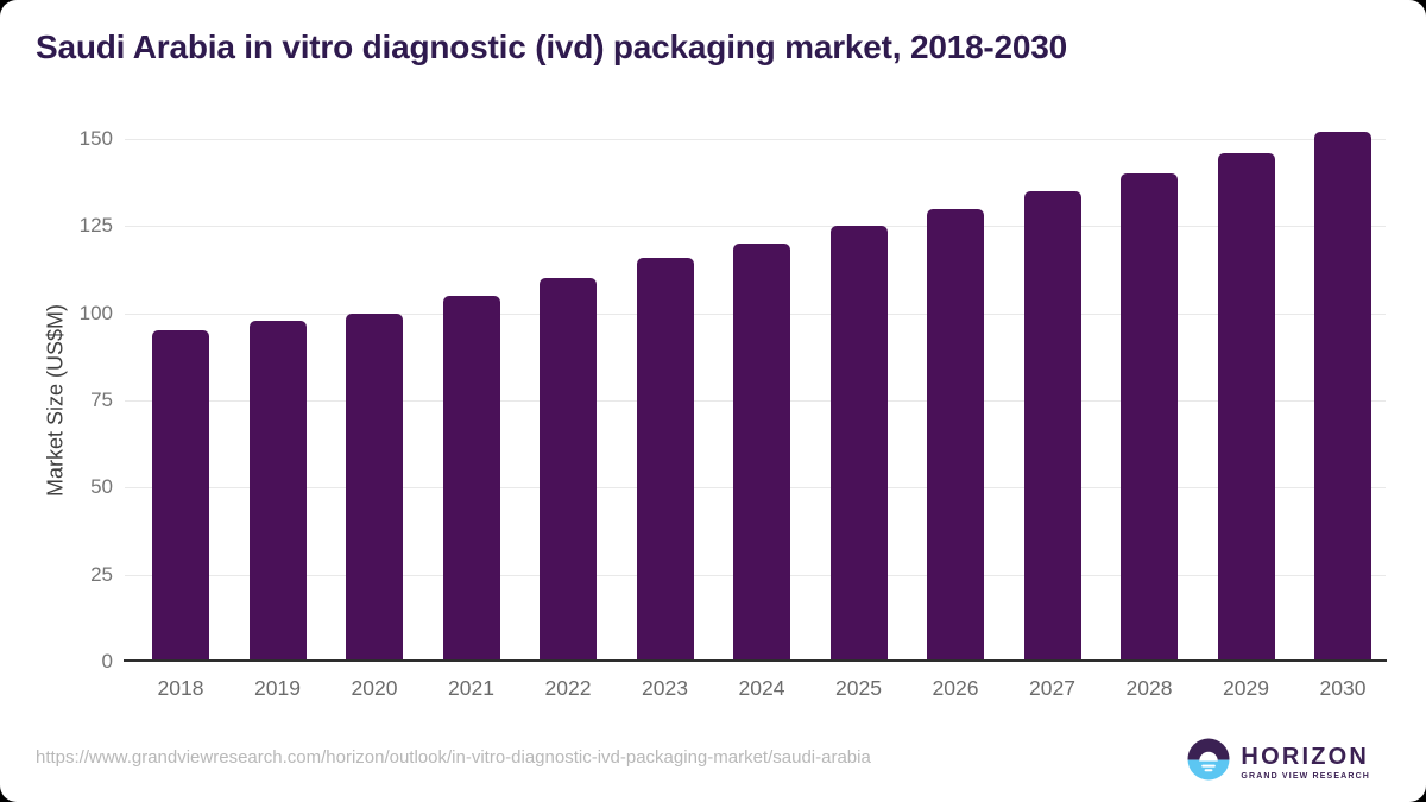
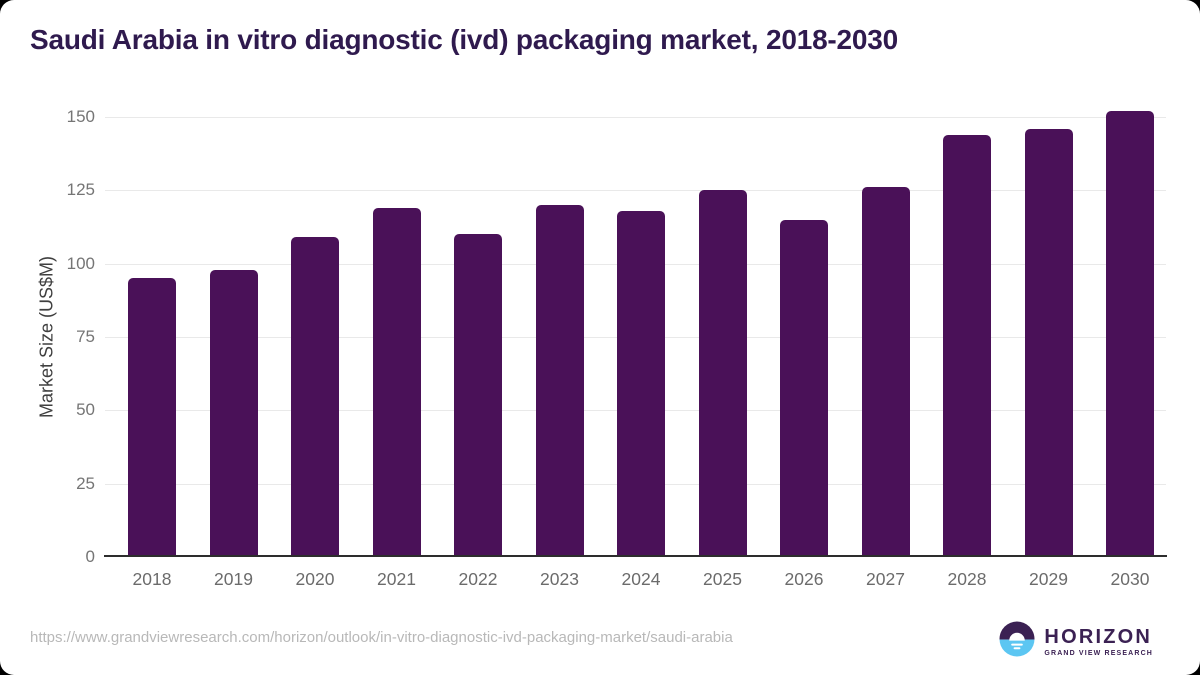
2020: 100 -> 109
2021: 105 -> 119
2023: 116 -> 120
2024: 120 -> 118
2026: 130 -> 115
2027: 135 -> 126
2028: 140 -> 144
